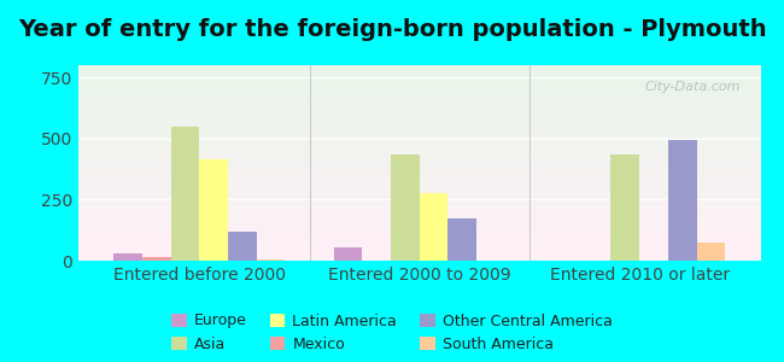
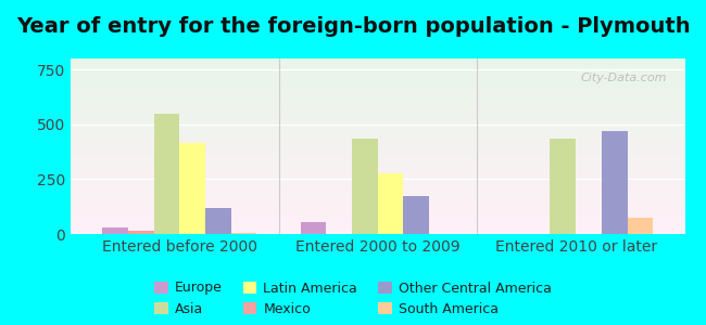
Other Central America/Entered 2010 or later: 495 -> 470
